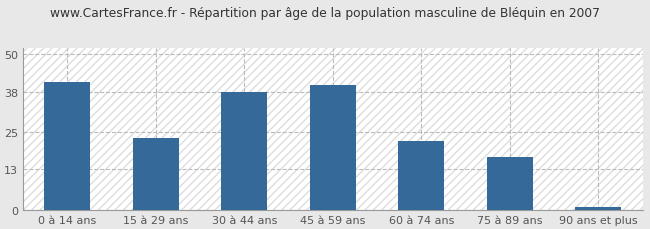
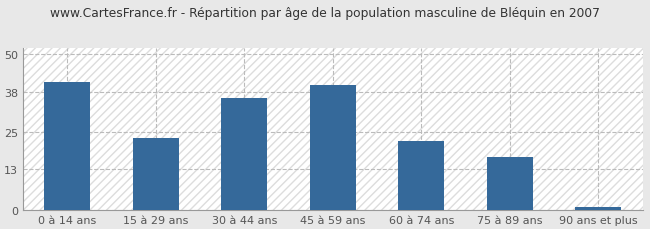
30 à 44 ans: 38.0 -> 36.0
